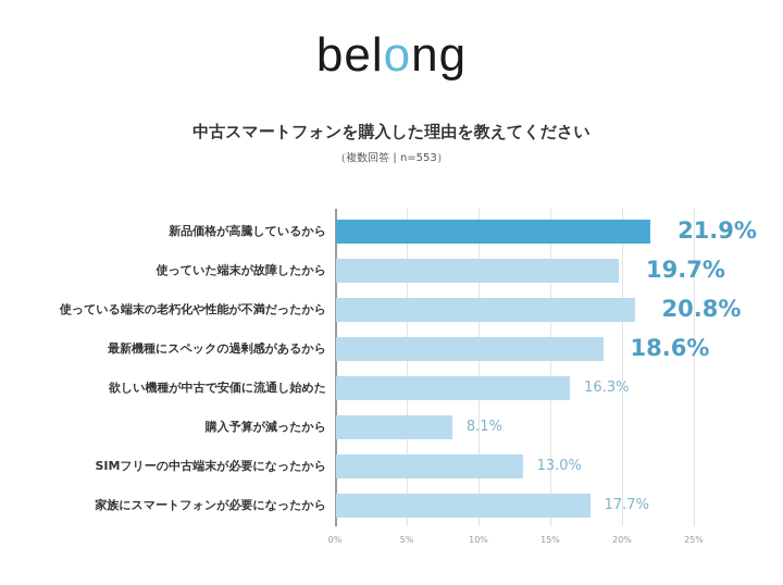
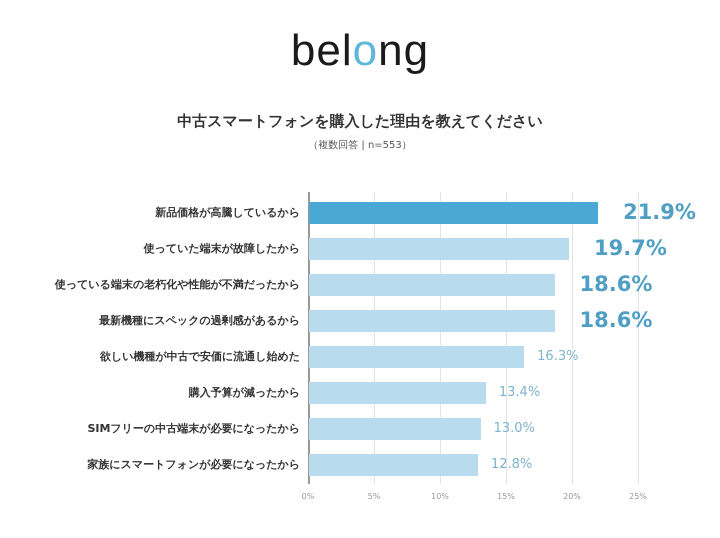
使っている端末の老朽化や性能が不満だったから: 20.8% -> 18.6%
購入予算が減ったから: 8.1% -> 13.4%
家族にスマートフォンが必要になったから: 17.7% -> 12.8%
